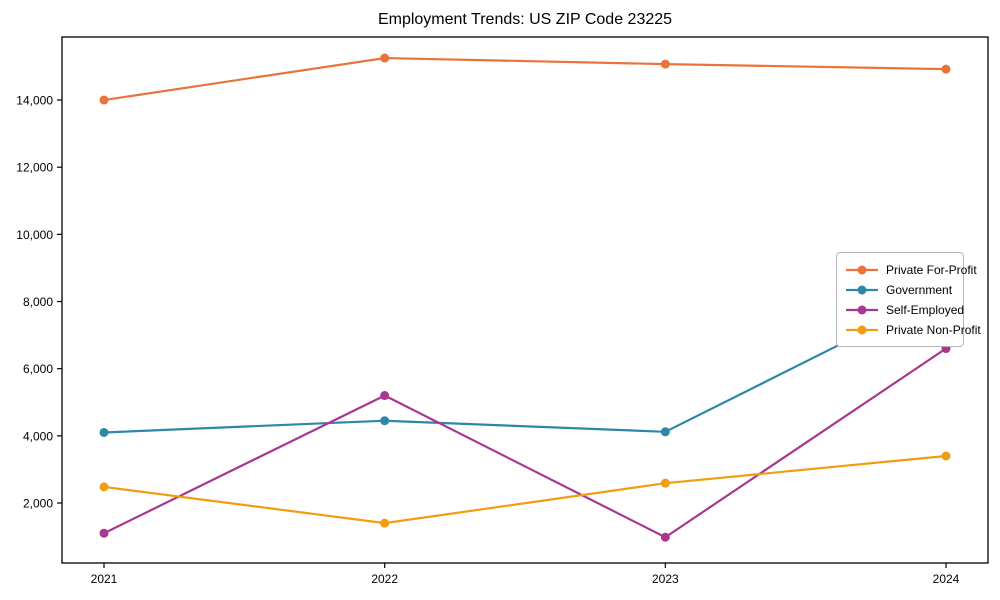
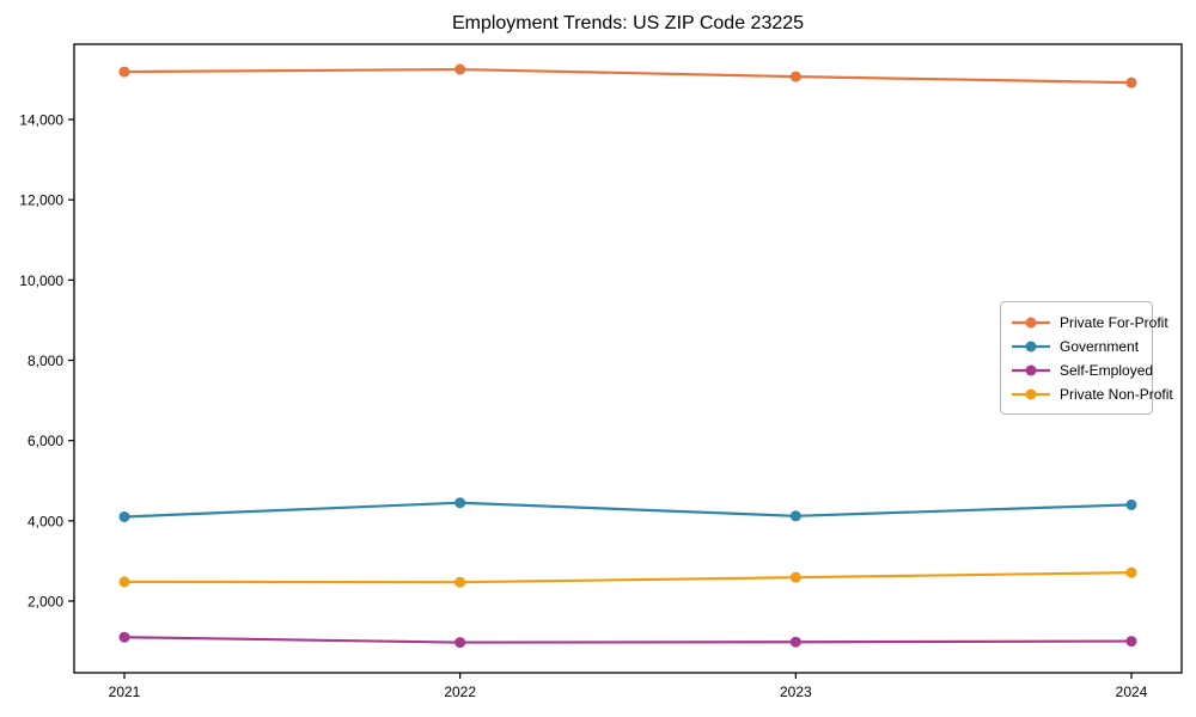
Private For-Profit/2021: 14000 -> 15200
Self-Employed/2022: 5200 -> 1000
Private Non-Profit/2022: 1400 -> 2500
Government/2024: 8300 -> 4400
Self-Employed/2024: 6600 -> 1000
Private Non-Profit/2024: 3400 -> 2700
